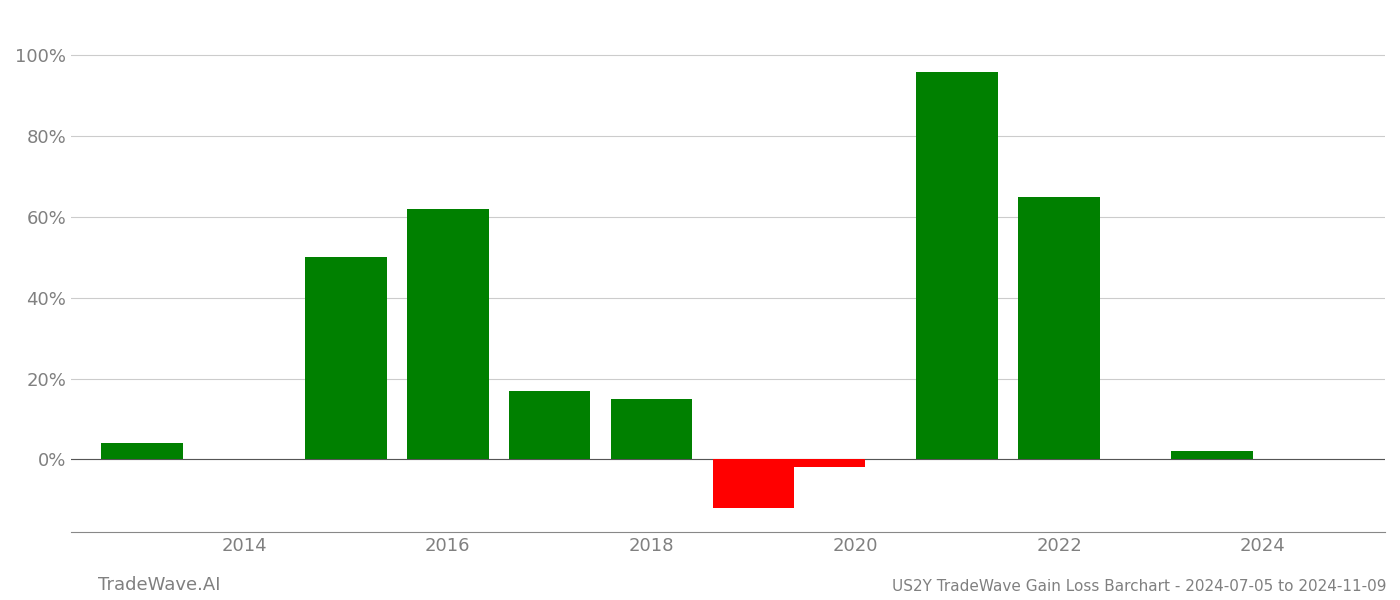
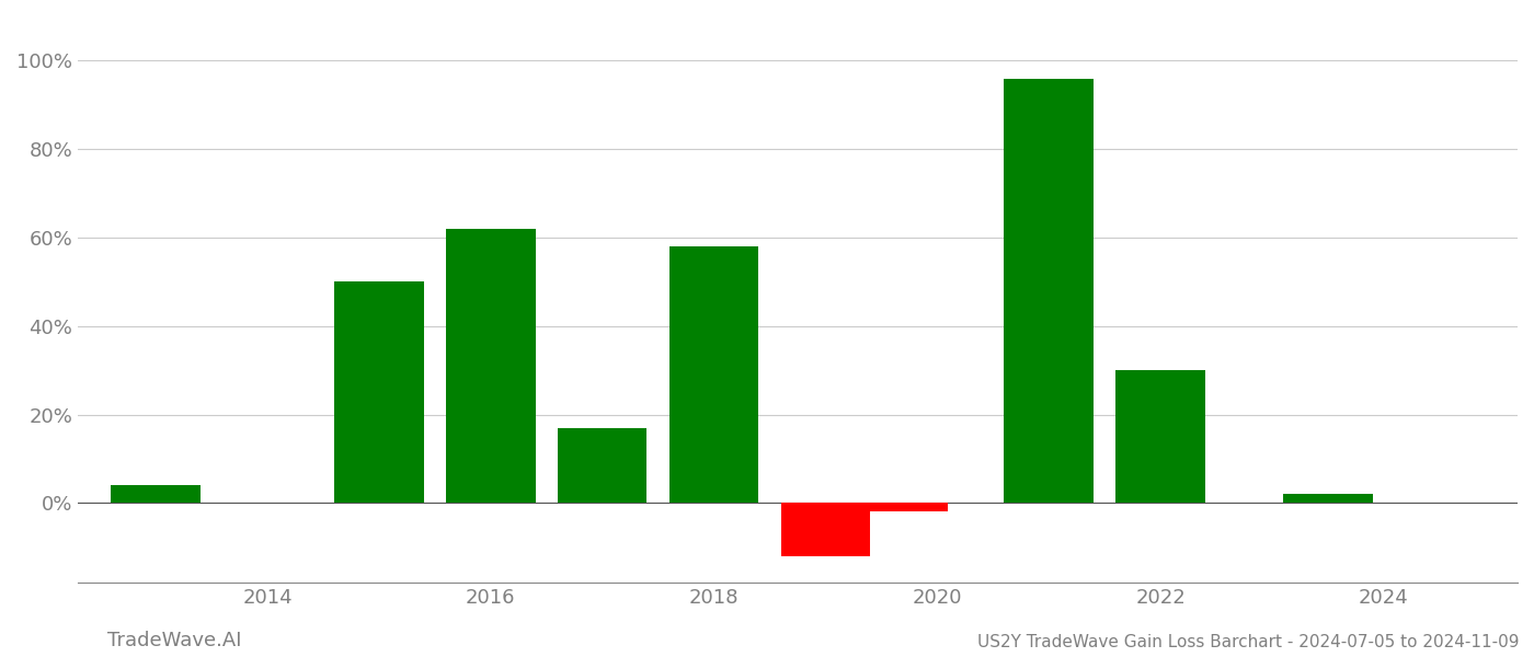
2018: 15% -> 58%
2022: 65% -> 30%
